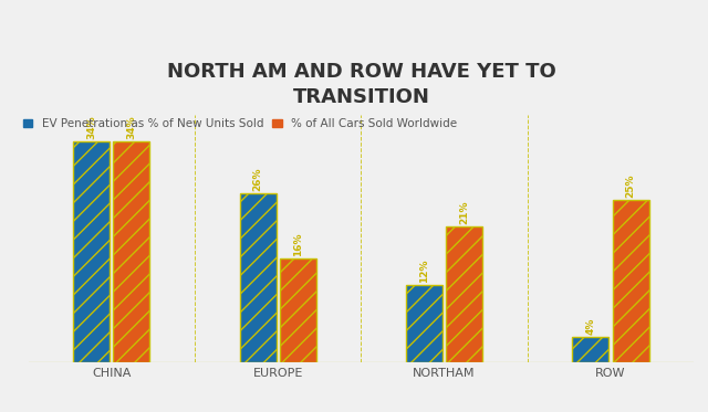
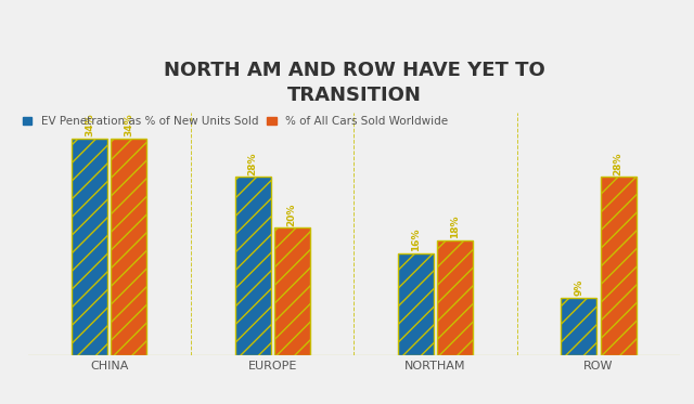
EV Penetration as % of New Units Sold/EUROPE: 26% -> 28%
% of All Cars Sold Worldwide/EUROPE: 16% -> 20%
EV Penetration as % of New Units Sold/NORTHAM: 12% -> 16%
% of All Cars Sold Worldwide/NORTHAM: 21% -> 18%
EV Penetration as % of New Units Sold/ROW: 4% -> 9%
% of All Cars Sold Worldwide/ROW: 25% -> 28%
